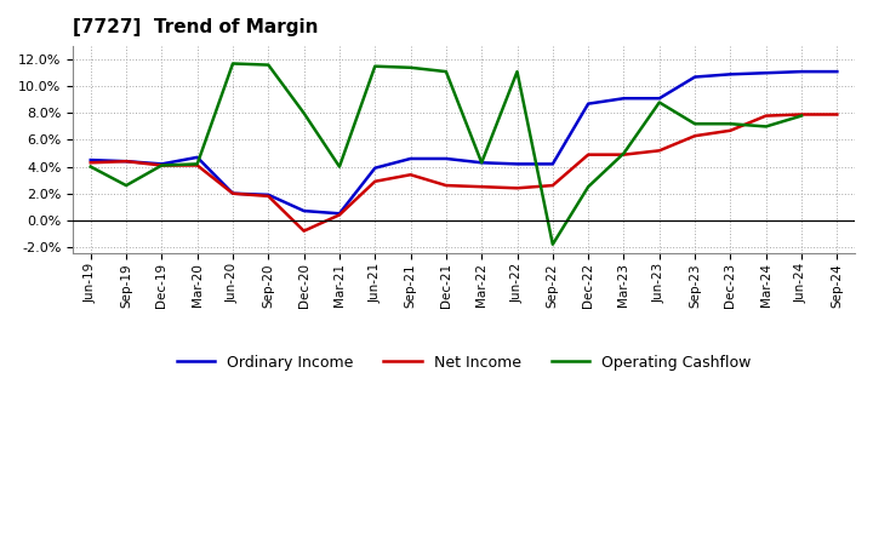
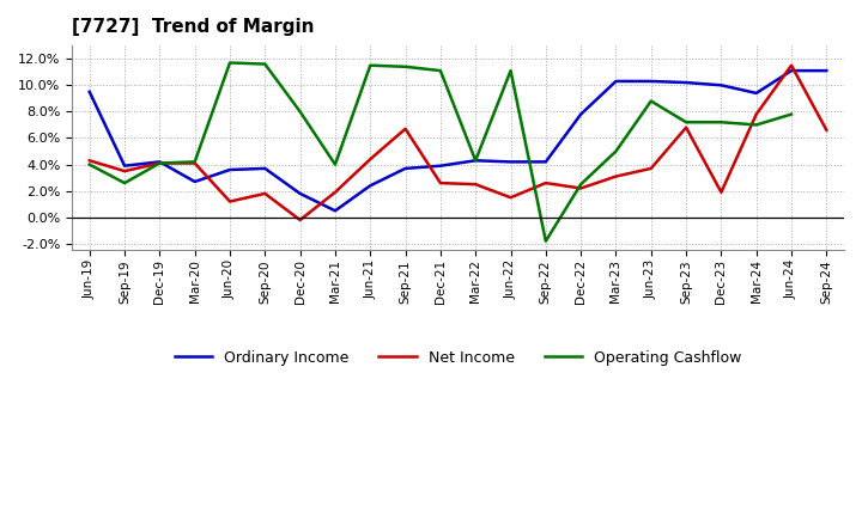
Ordinary Income/Jun-19: 4.5% -> 9.5%
Ordinary Income/Sep-19: 4.4% -> 3.9%
Net Income/Sep-19: 4.4% -> 3.5%
Ordinary Income/Mar-20: 4.7% -> 2.7%
Ordinary Income/Jun-20: 2.0% -> 3.6%
Net Income/Jun-20: 2.0% -> 1.2%
Ordinary Income/Sep-20: 1.9% -> 3.7%
Ordinary Income/Dec-20: 0.7% -> 1.8%
Net Income/Dec-20: -0.8% -> -0.2%
Net Income/Mar-21: 0.4% -> 1.9%
Ordinary Income/Jun-21: 3.9% -> 2.4%
Net Income/Jun-21: 2.9% -> 4.4%
Ordinary Income/Sep-21: 4.6% -> 3.7%
Net Income/Sep-21: 3.4% -> 6.7%
Ordinary Income/Dec-21: 4.6% -> 3.9%
Net Income/Jun-22: 2.4% -> 1.5%
Ordinary Income/Dec-22: 8.7% -> 7.8%
Net Income/Dec-22: 4.9% -> 2.2%
Ordinary Income/Mar-23: 9.1% -> 10.3%
Net Income/Mar-23: 4.9% -> 3.1%
Ordinary Income/Jun-23: 9.1% -> 10.3%
Net Income/Jun-23: 5.2% -> 3.7%
Ordinary Income/Sep-23: 10.7% -> 10.2%
Net Income/Sep-23: 6.3% -> 6.8%
Ordinary Income/Dec-23: 10.9% -> 10.0%
Net Income/Dec-23: 6.7% -> 1.9%
Ordinary Income/Mar-24: 11.0% -> 9.4%
Net Income/Jun-24: 7.9% -> 11.5%
Net Income/Sep-24: 7.9% -> 6.6%
